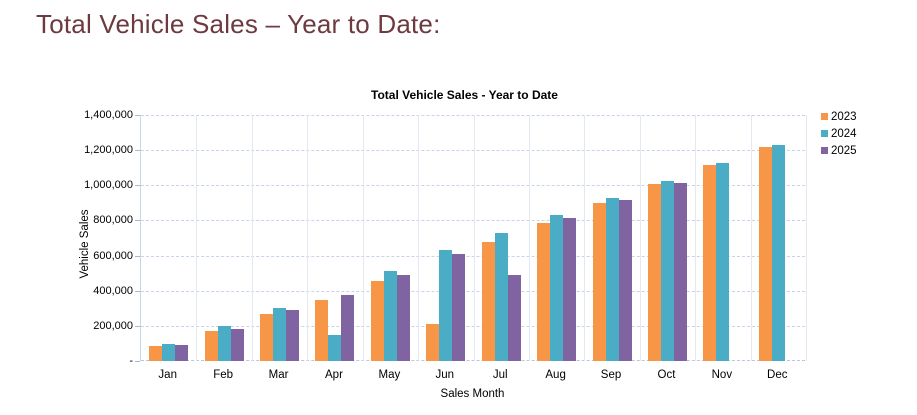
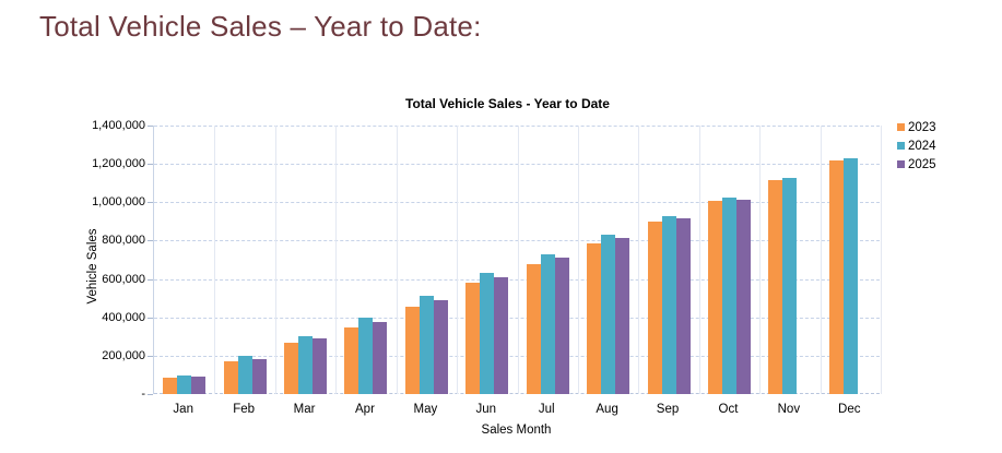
2024/Apr: 150000 -> 400000
2023/Jun: 210000 -> 580000
2025/Jul: 490000 -> 710000
